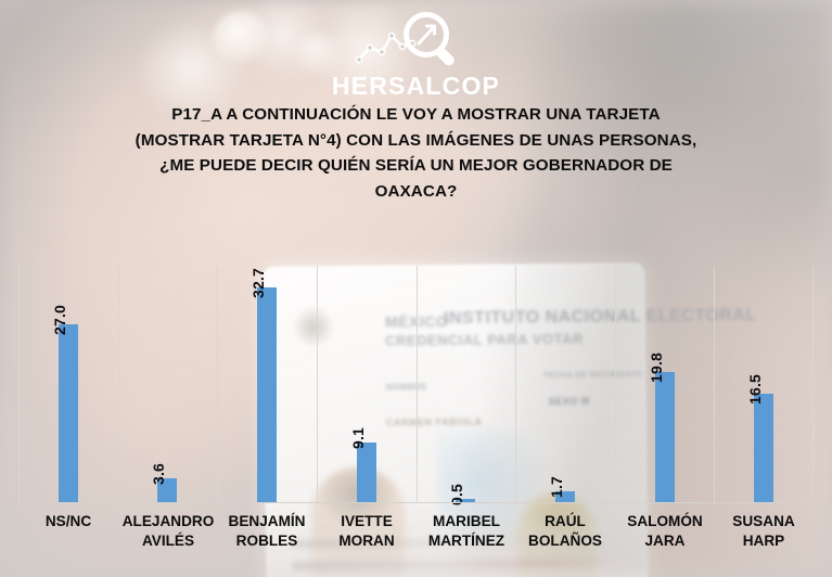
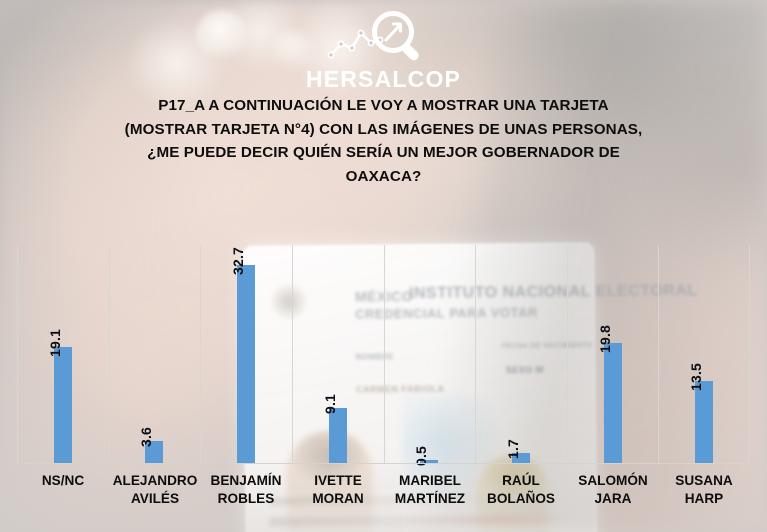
NS/NC: 27.0 -> 19.1
SUSANA HARP: 16.5 -> 13.5
